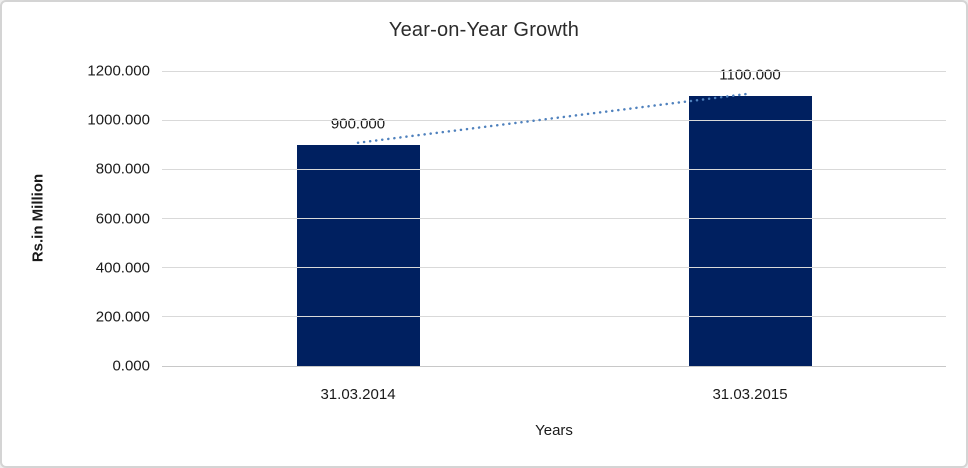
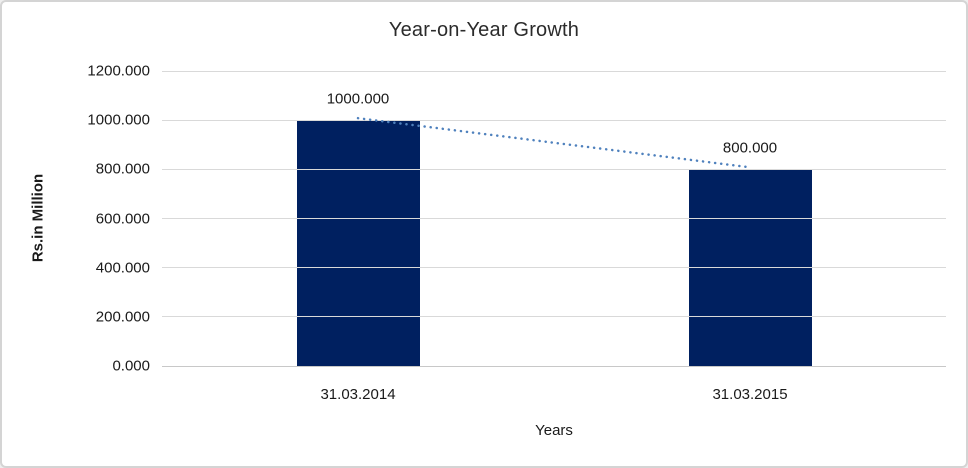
31.03.2014: 900.000 -> 1000.000
31.03.2015: 1100.000 -> 800.000
